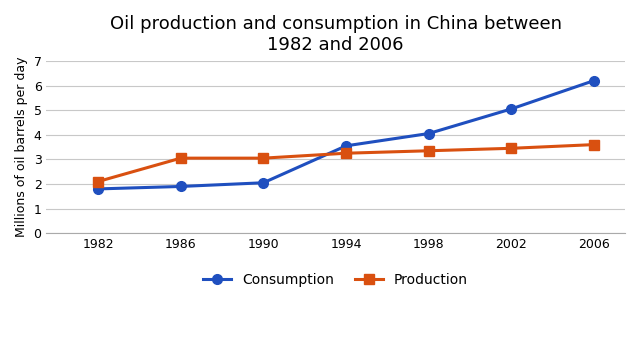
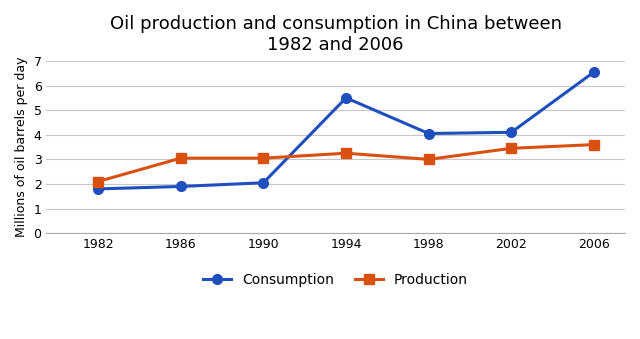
Consumption/1994: 3.55 -> 5.50
Production/1998: 3.35 -> 3.00
Consumption/2002: 5.05 -> 4.10
Consumption/2006: 6.20 -> 6.55
